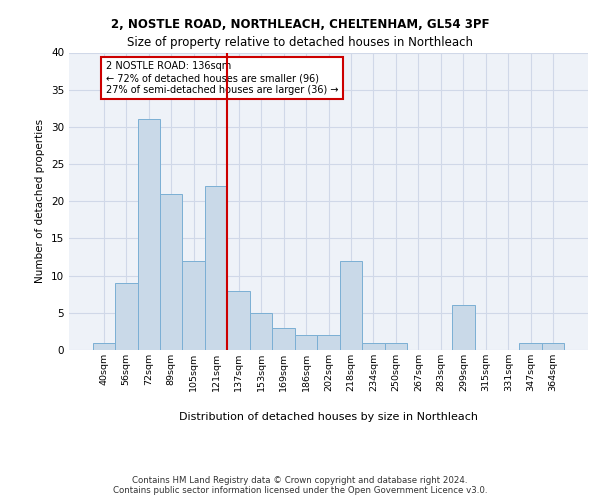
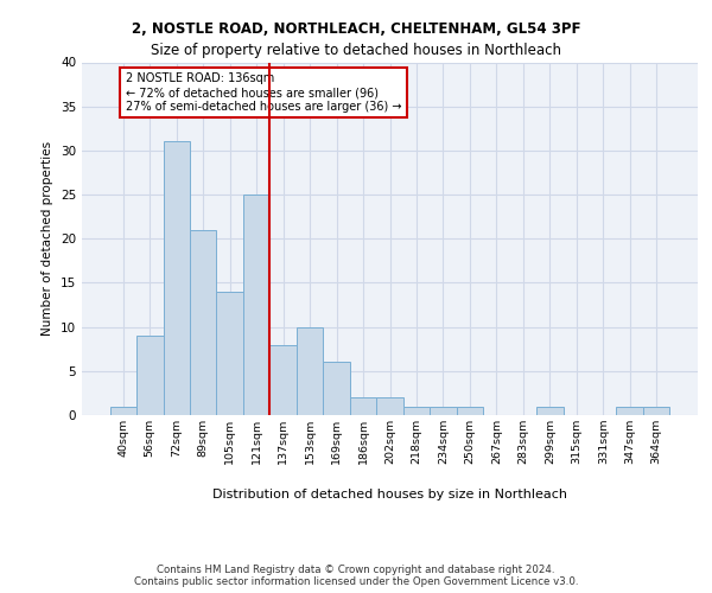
105sqm: 12 -> 14
121sqm: 22 -> 25
153sqm: 5 -> 10
169sqm: 3 -> 6
218sqm: 12 -> 1
299sqm: 6 -> 1
